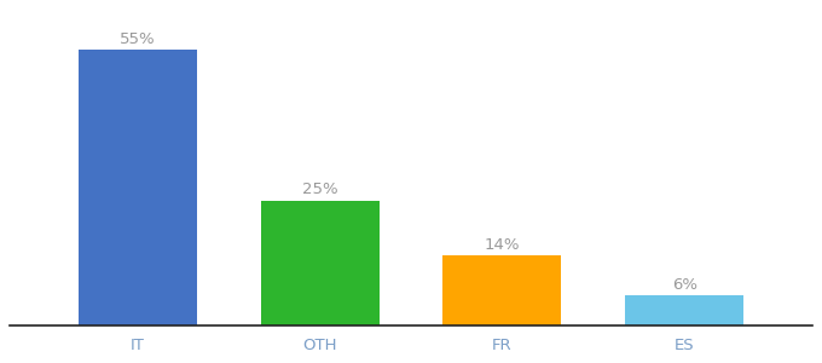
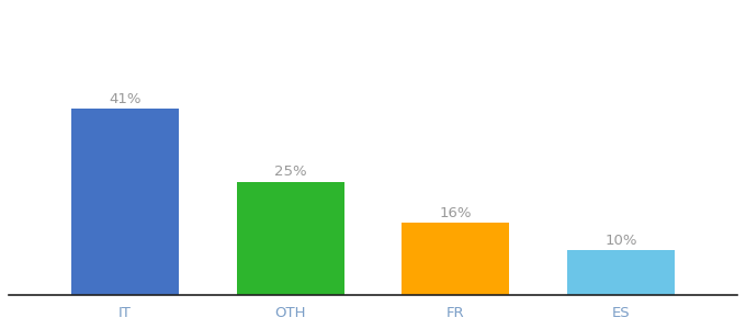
IT: 55% -> 41%
FR: 14% -> 16%
ES: 6% -> 10%
